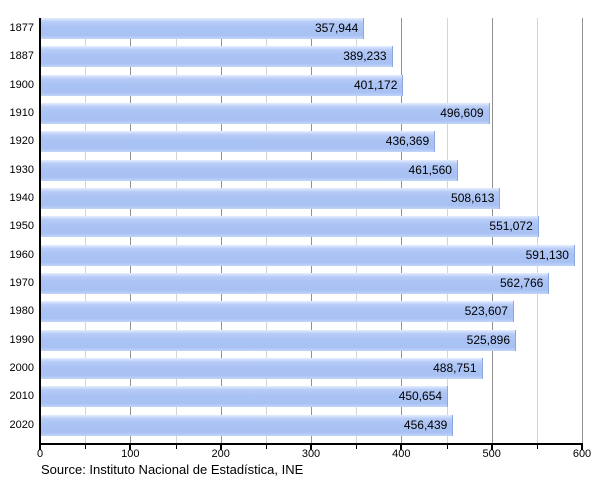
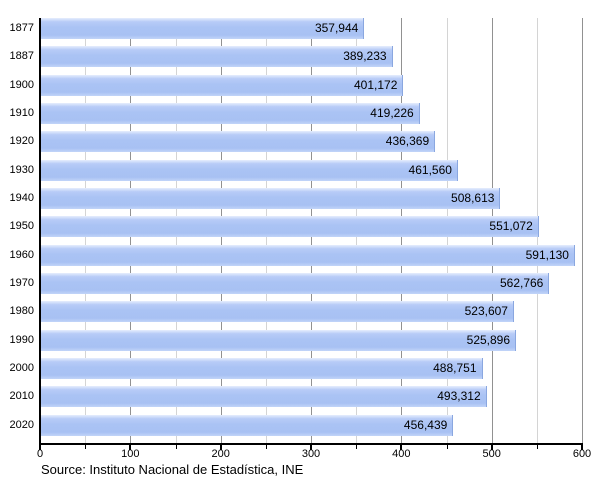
1910: 496,609 -> 419,226
2010: 450,654 -> 493,312
